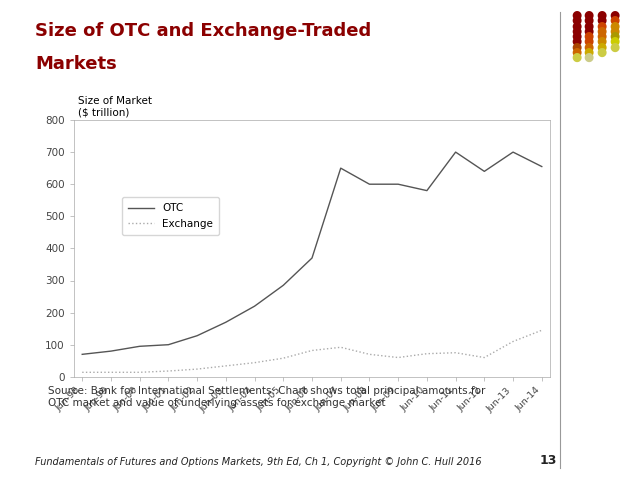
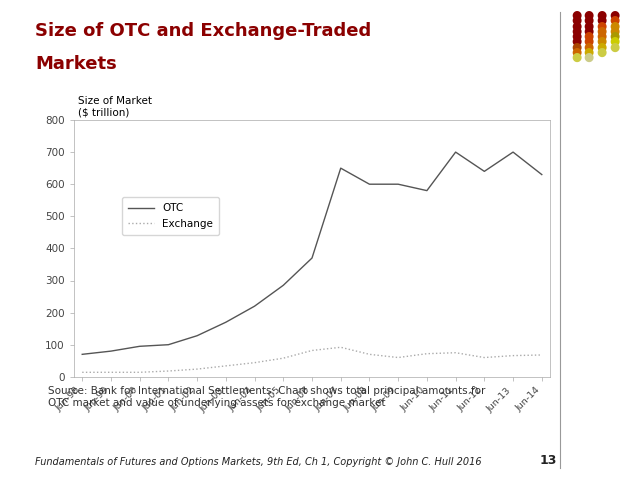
Exchange/Jun-13: 110 -> 66
OTC/Jun-14: 655 -> 630
Exchange/Jun-14: 145 -> 68
